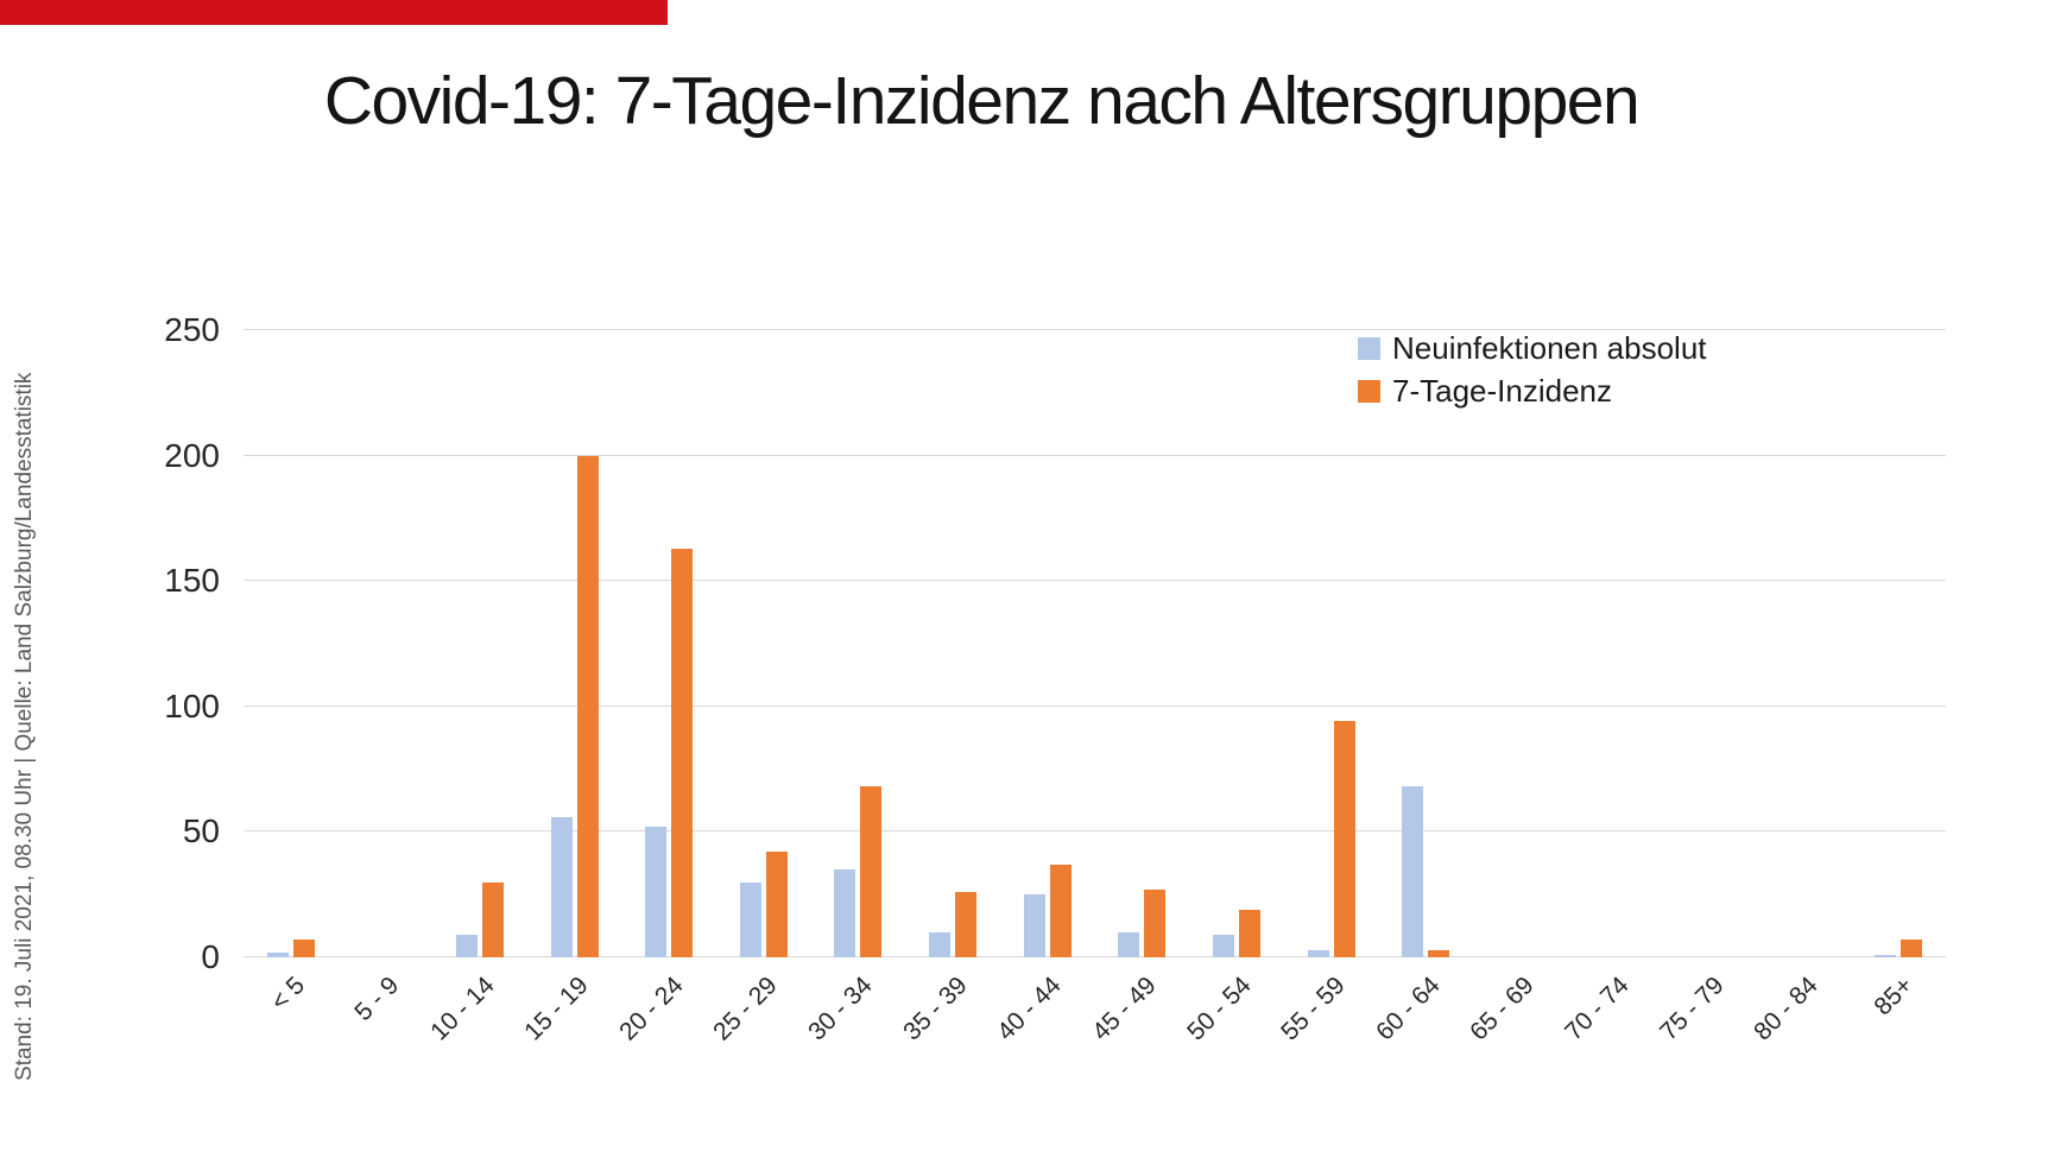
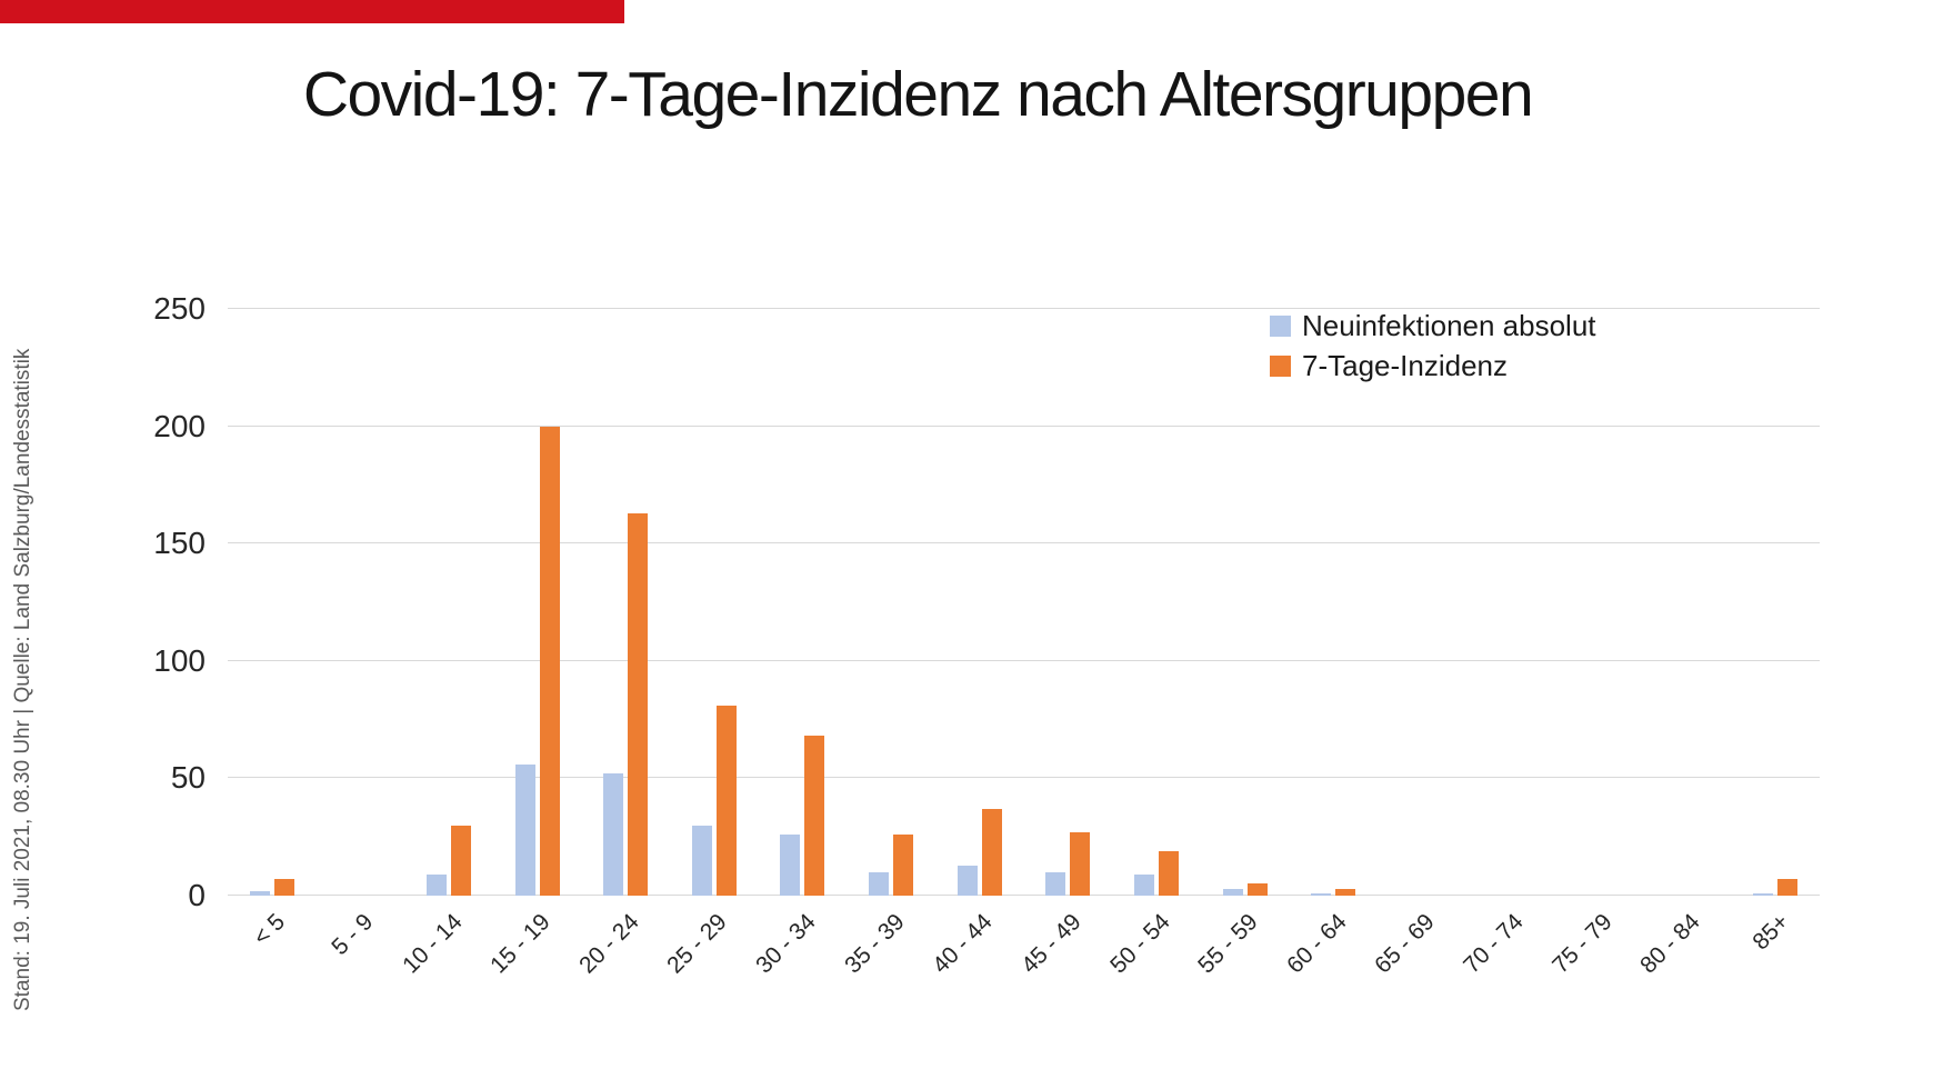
7-Tage-Inzidenz/25 - 29: 42 -> 81
Neuinfektionen absolut/30 - 34: 35 -> 26
Neuinfektionen absolut/40 - 44: 25 -> 13
7-Tage-Inzidenz/55 - 59: 94 -> 5
Neuinfektionen absolut/60 - 64: 68 -> 1
